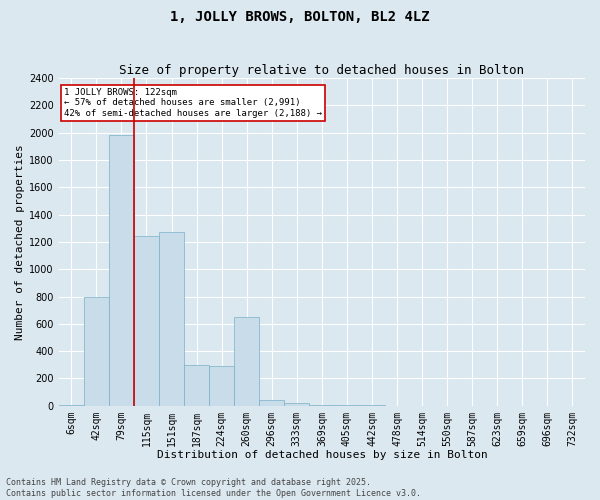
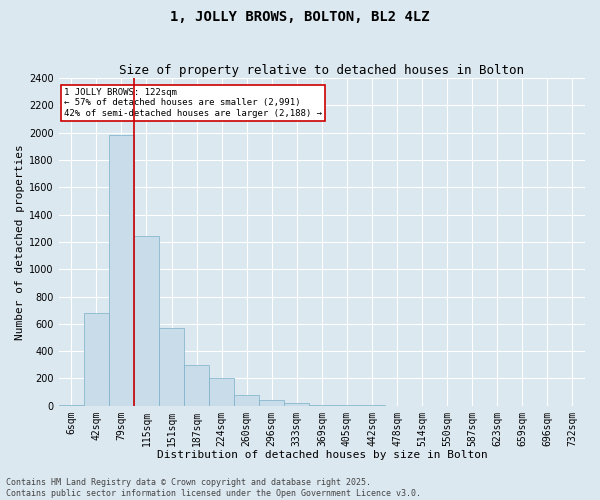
42sqm: 800 -> 680
151sqm: 1270 -> 570
224sqm: 290 -> 200
260sqm: 650 -> 80
